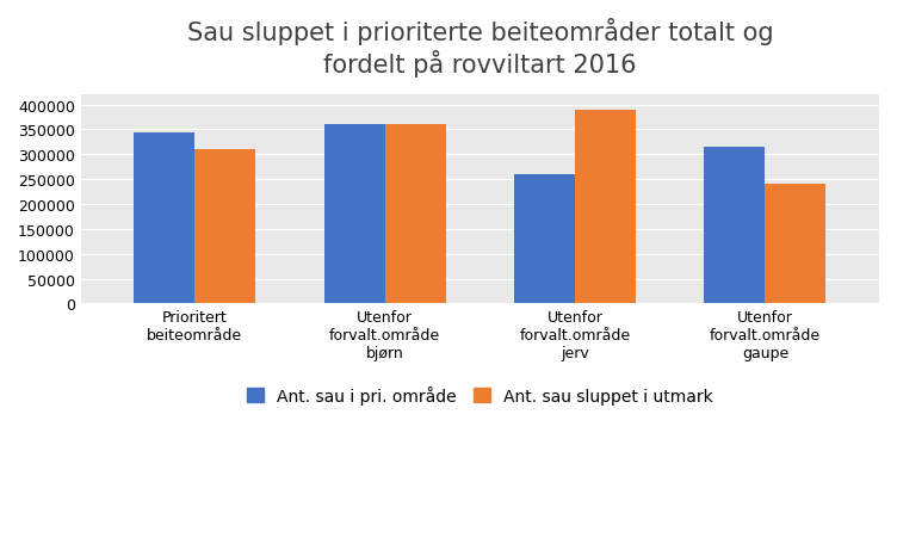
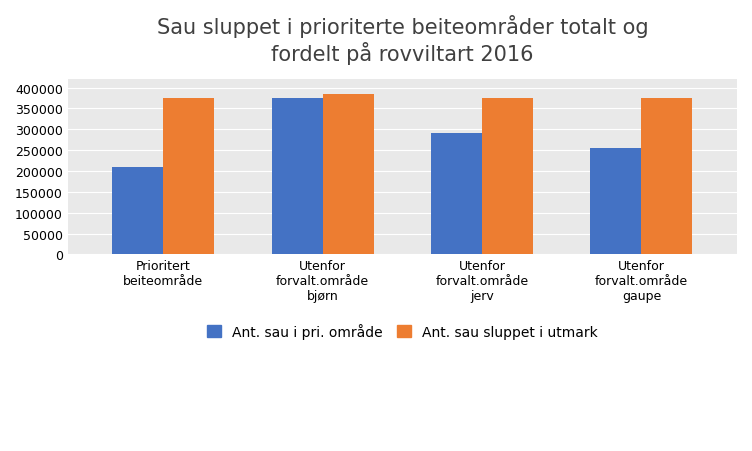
Ant. sau i pri. område/Prioritert beiteområde: 345000 -> 210000
Ant. sau sluppet i utmark/Prioritert beiteområde: 310000 -> 375000
Ant. sau i pri. område/Utenfor forvalt.område bjørn: 360000 -> 375000
Ant. sau sluppet i utmark/Utenfor forvalt.område bjørn: 360000 -> 385000
Ant. sau i pri. område/Utenfor forvalt.område jerv: 260000 -> 290000
Ant. sau sluppet i utmark/Utenfor forvalt.område jerv: 390000 -> 375000
Ant. sau i pri. område/Utenfor forvalt.område gaupe: 315000 -> 255000
Ant. sau sluppet i utmark/Utenfor forvalt.område gaupe: 240000 -> 375000
